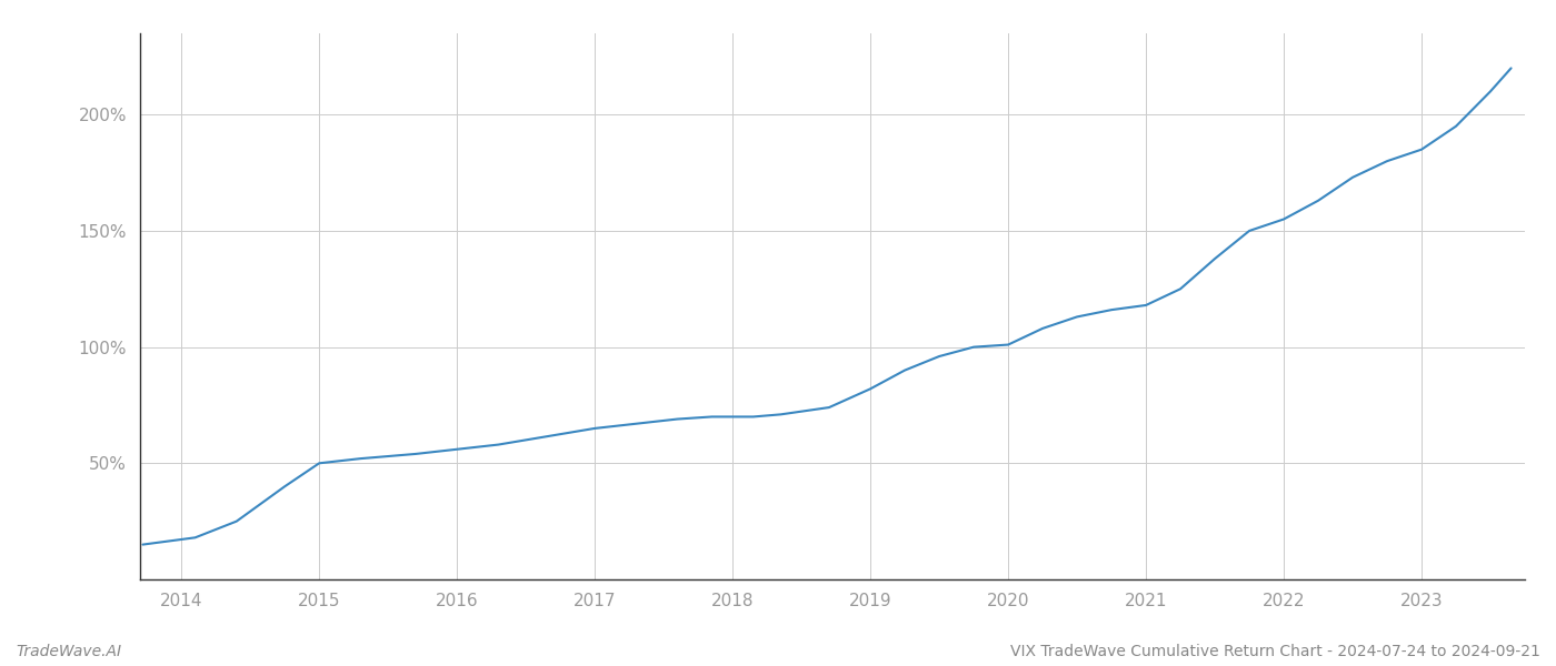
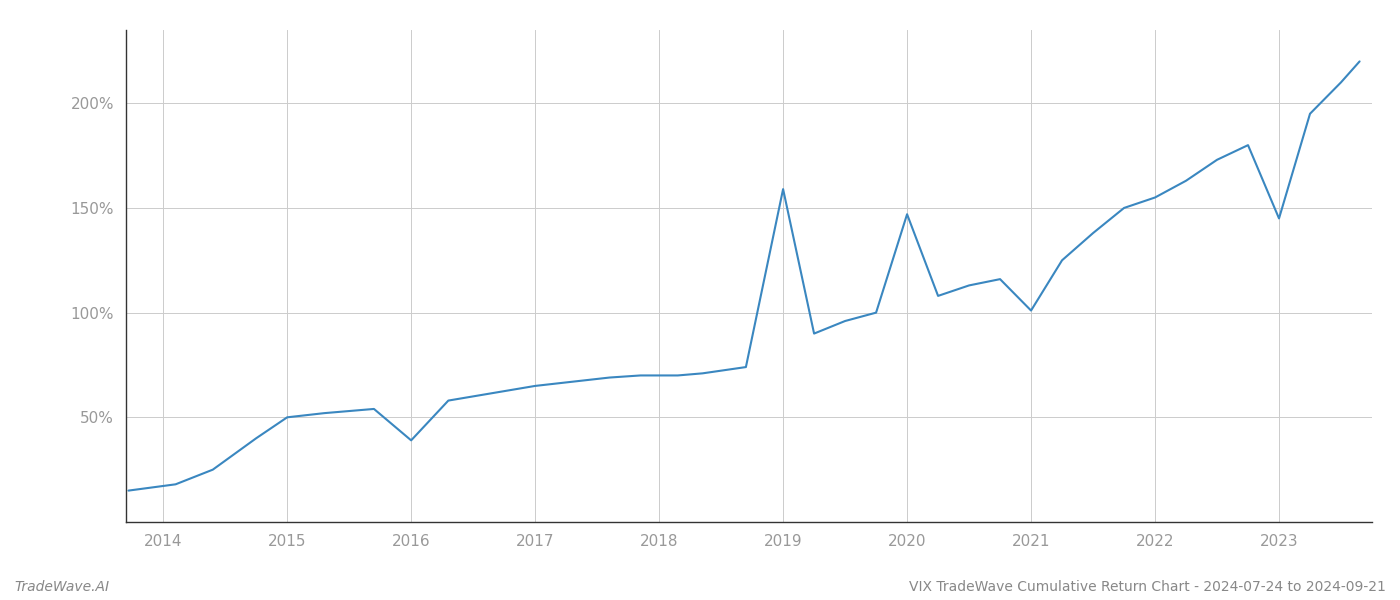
2016: 56% -> 39%
2019: 82% -> 159%
2020: 101% -> 147%
2021: 118% -> 101%
2023: 185% -> 145%
